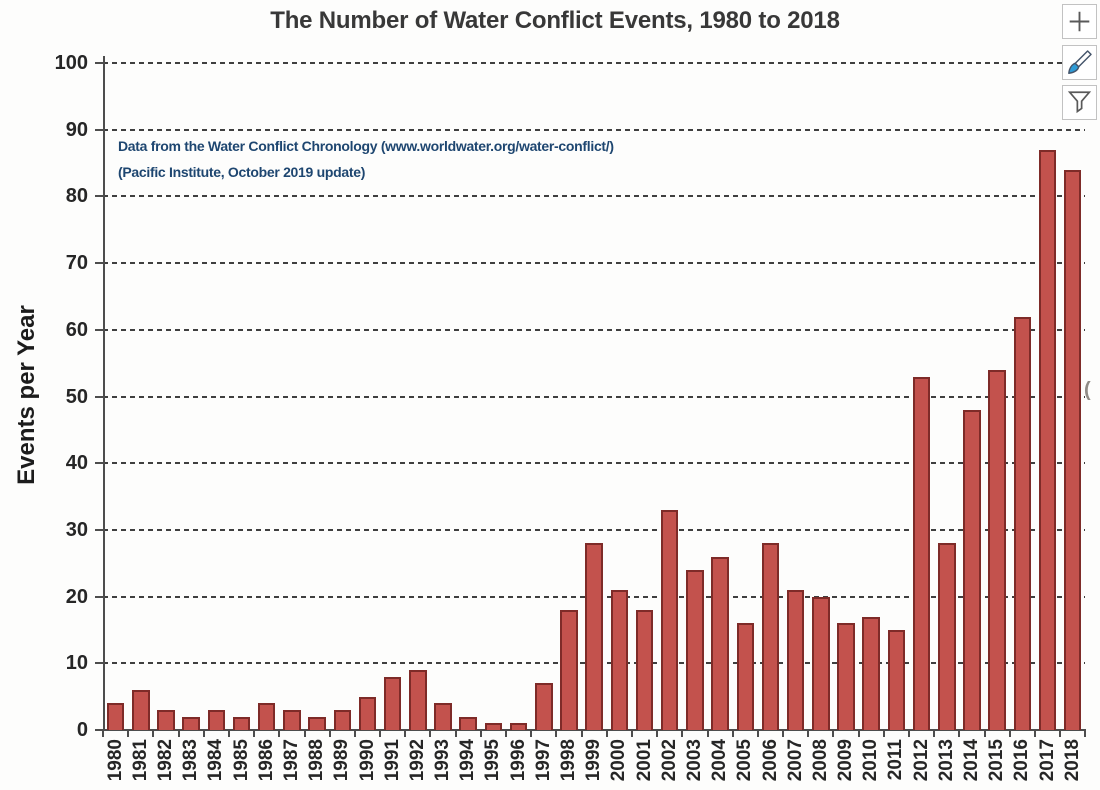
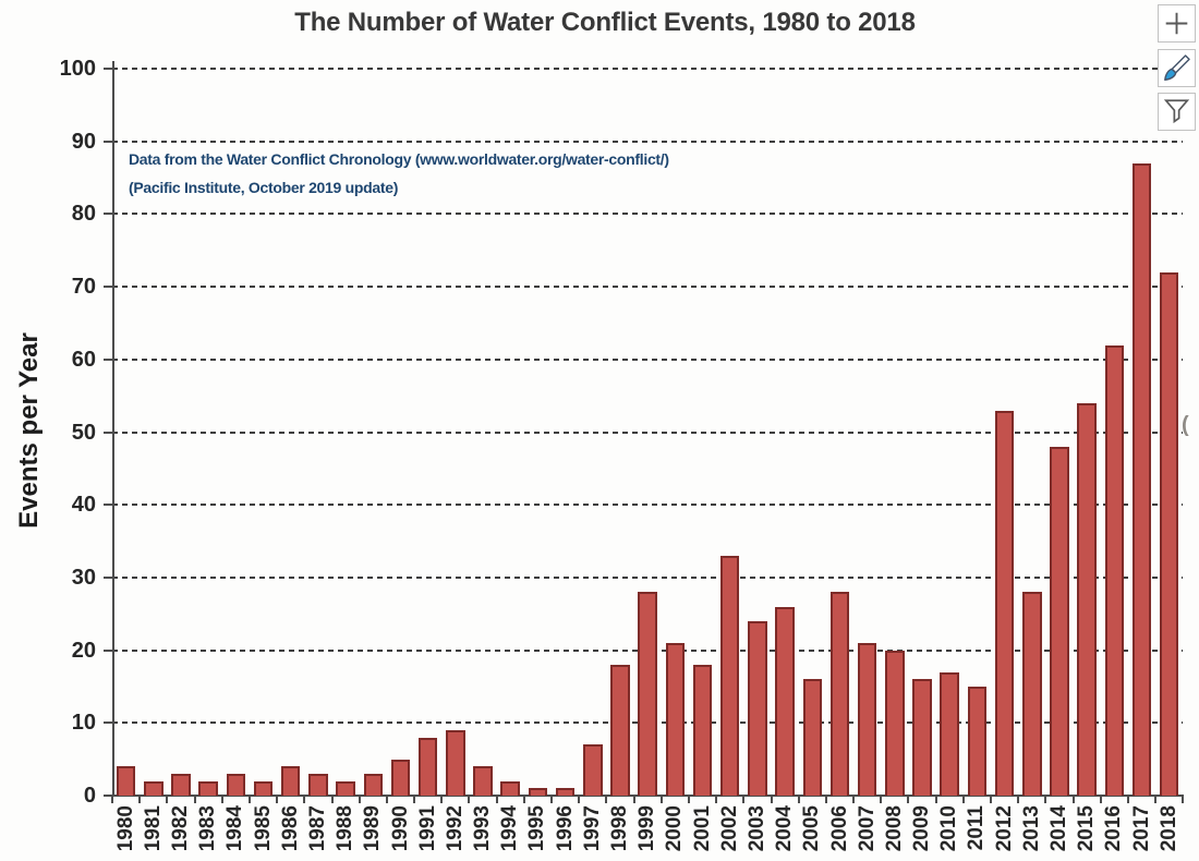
1981: 6 -> 2
2018: 84 -> 72
